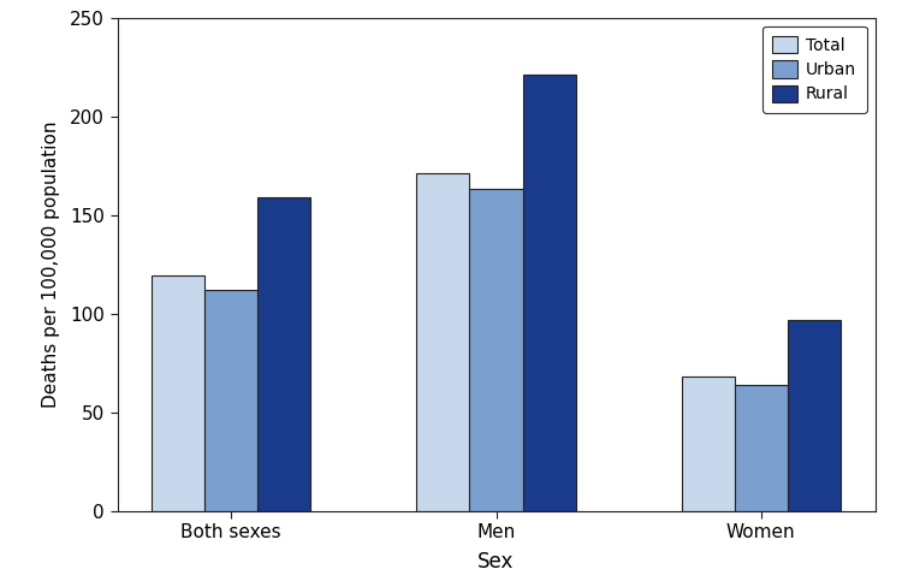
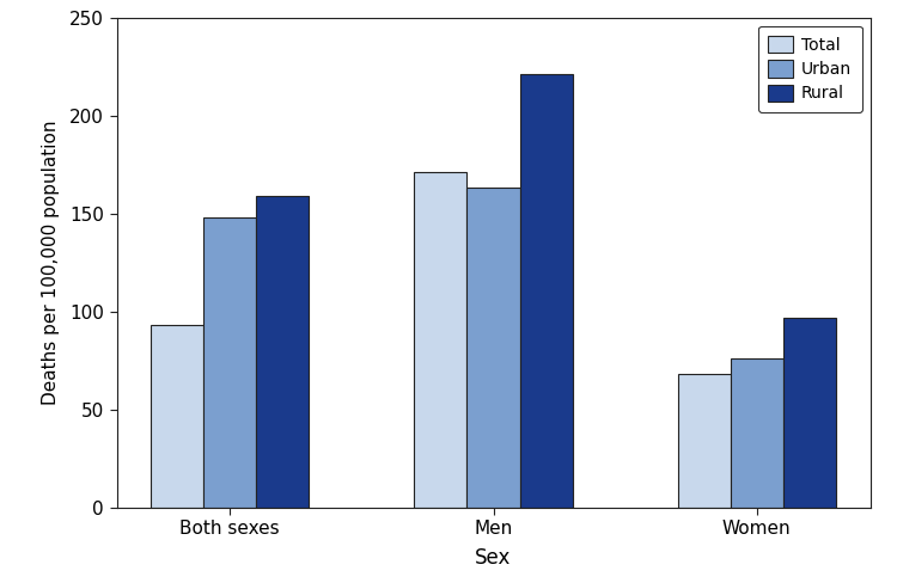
Total/Both sexes: 119 -> 93
Urban/Both sexes: 112 -> 148
Urban/Women: 64 -> 76
